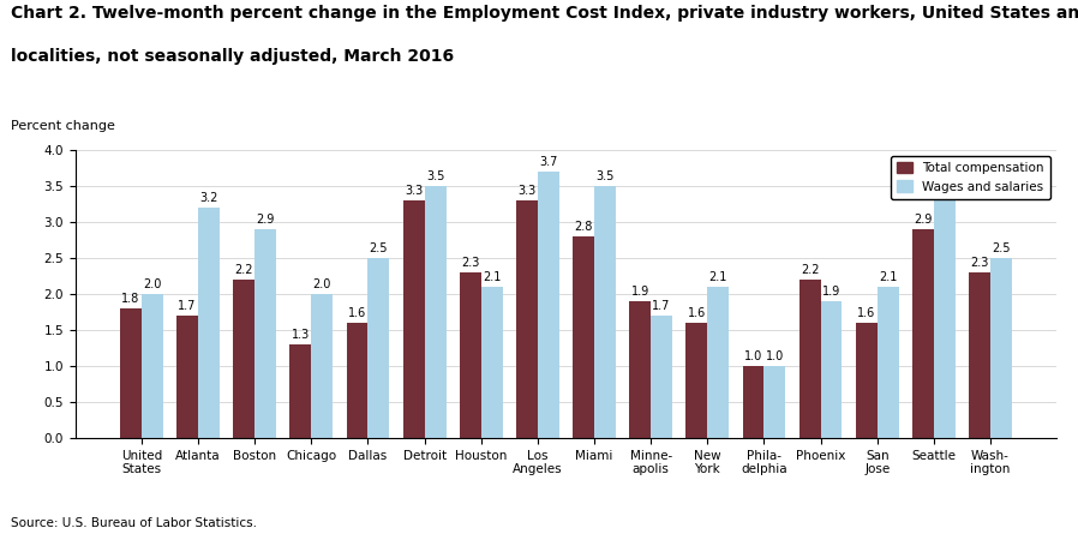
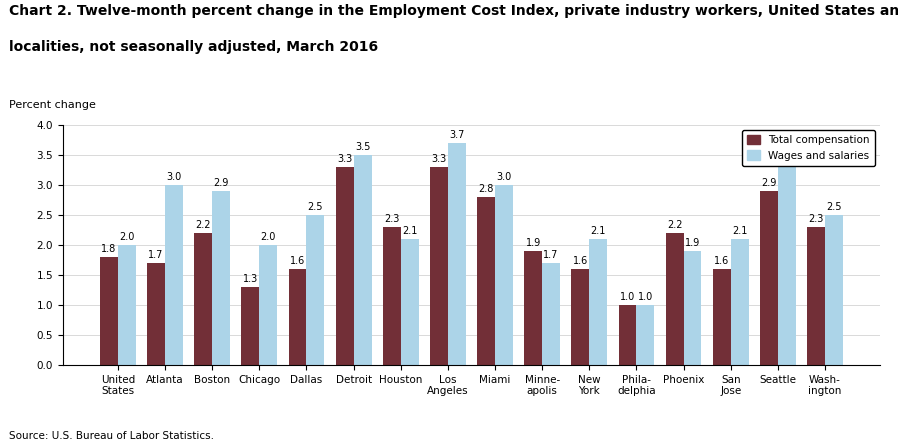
Wages and salaries/Atlanta: 3.2 -> 3.0
Wages and salaries/Miami: 3.5 -> 3.0
